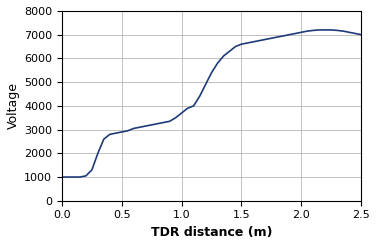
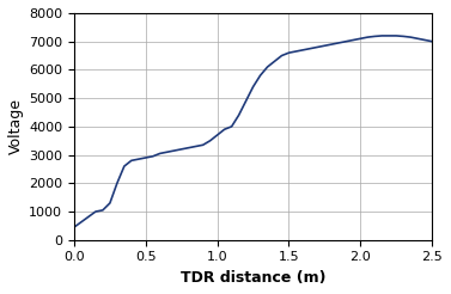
0.0: 1000 -> 450
